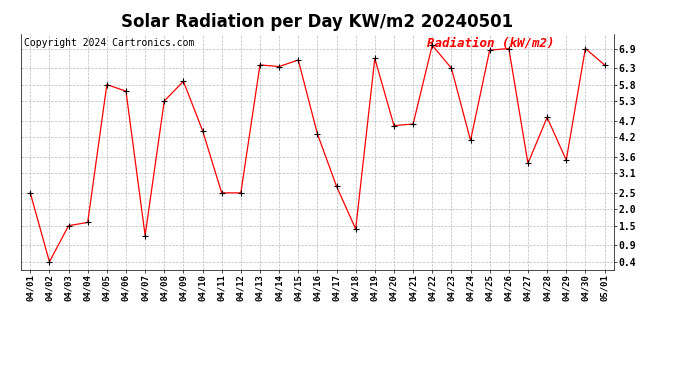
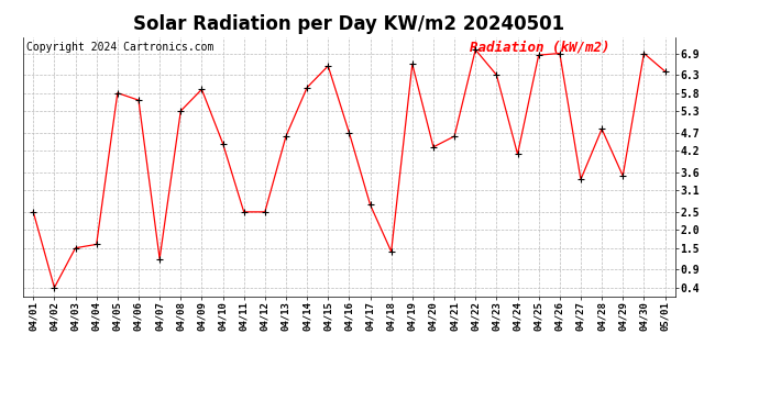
04/13: 6.40 -> 4.60
04/14: 6.35 -> 5.95
04/16: 4.30 -> 4.70
04/20: 4.55 -> 4.30
